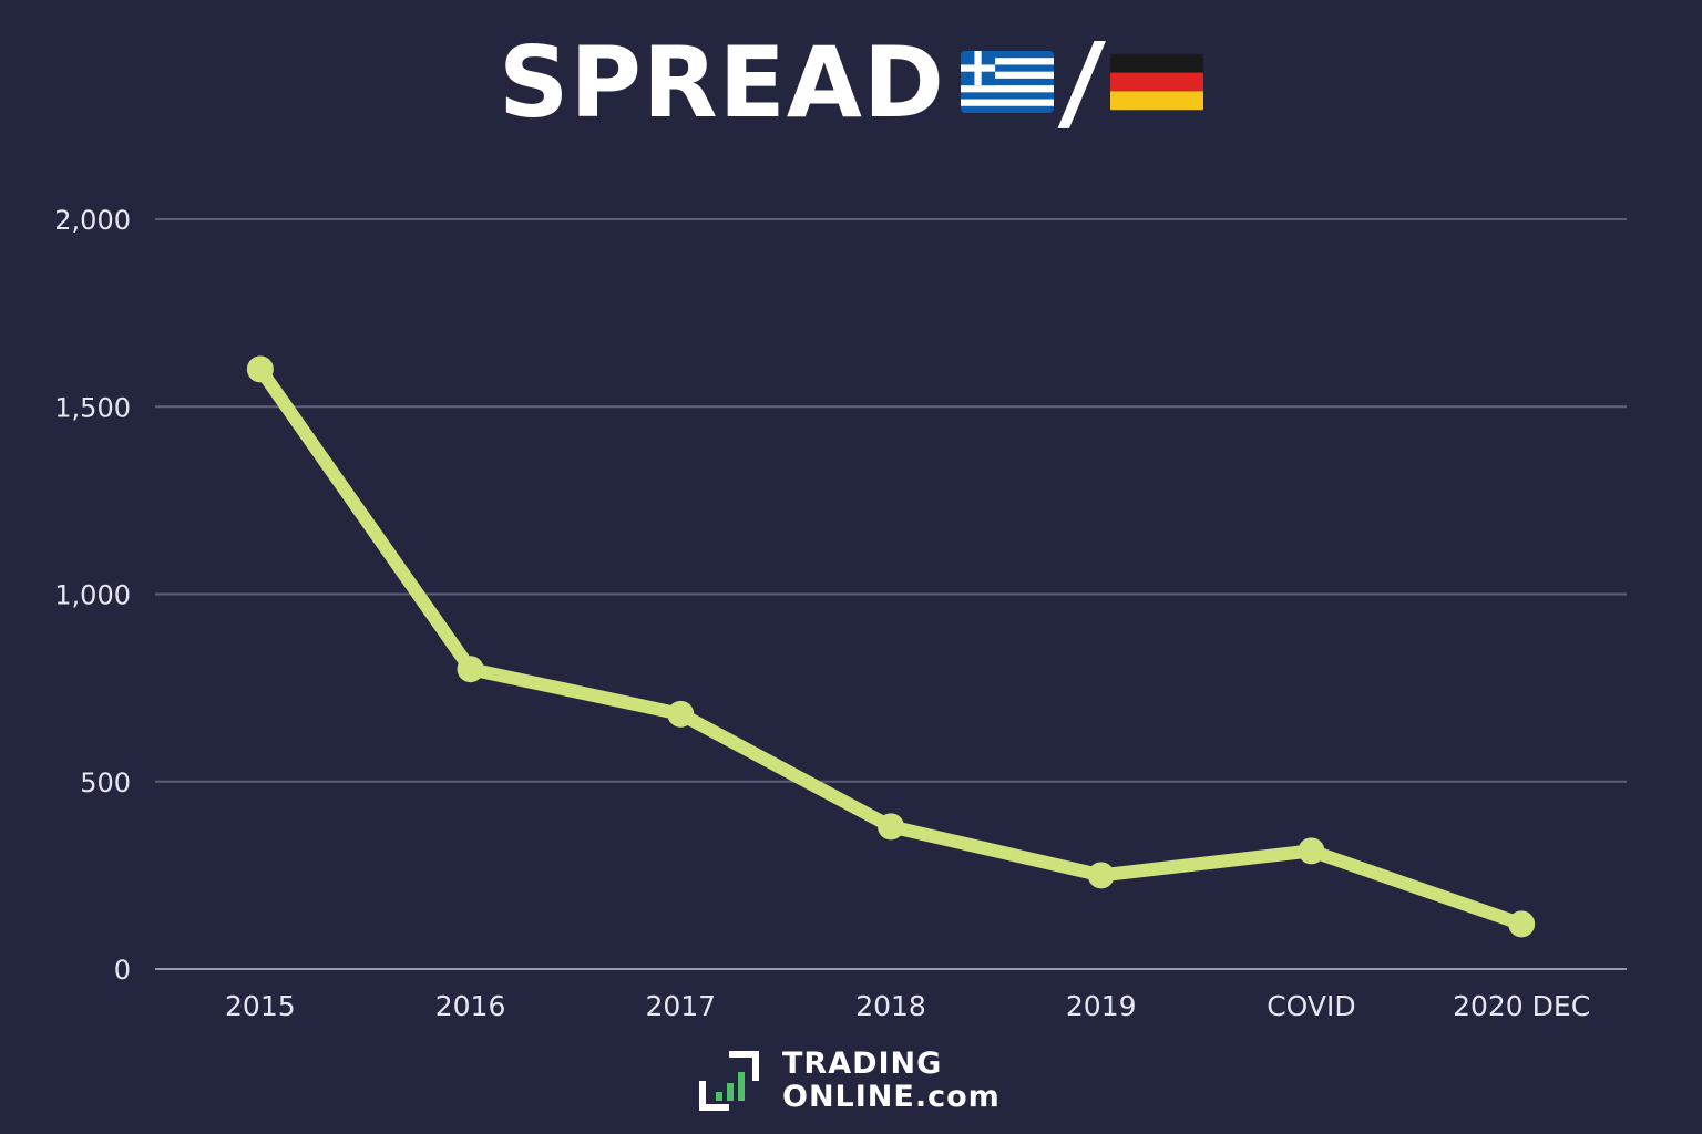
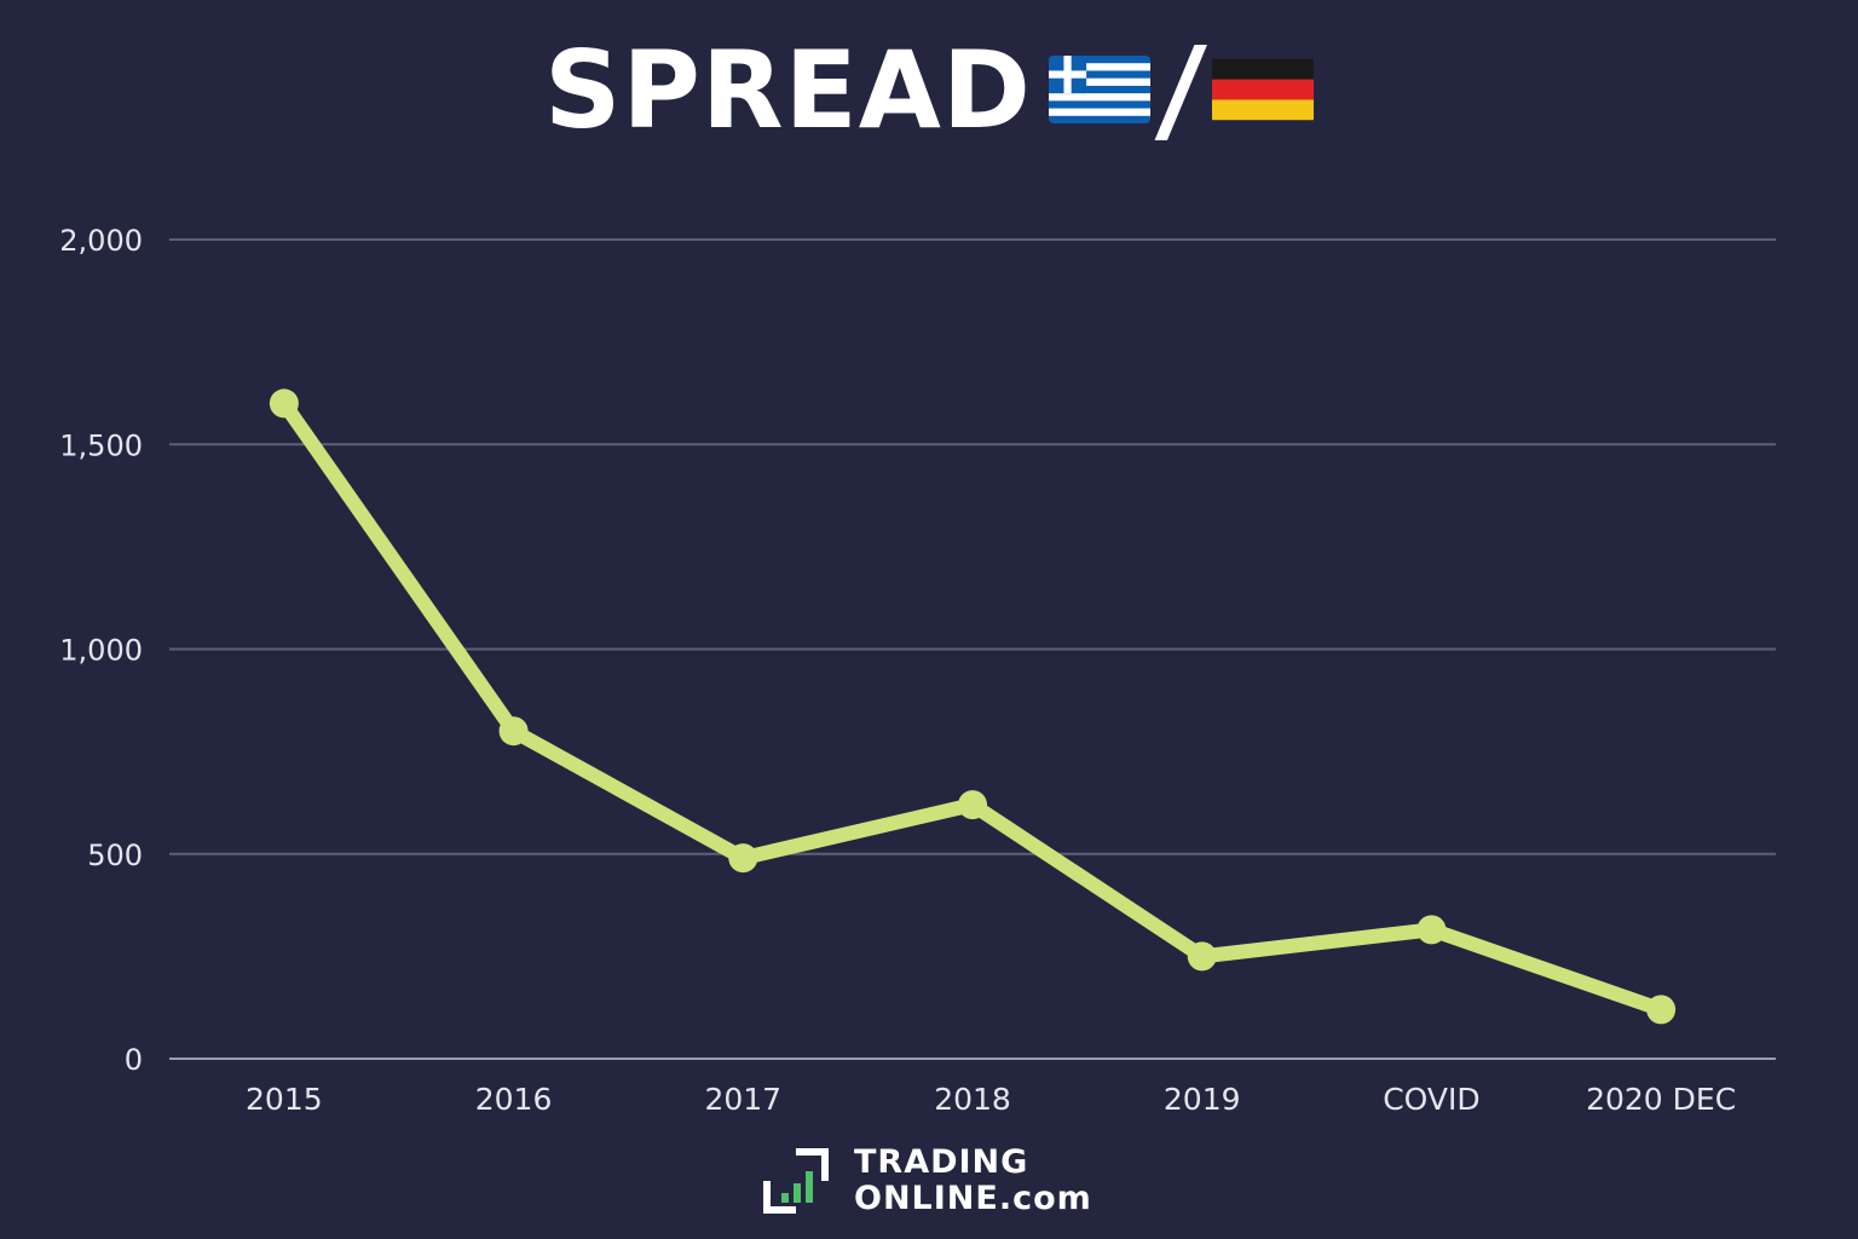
2017: 680 -> 490
2018: 380 -> 620
